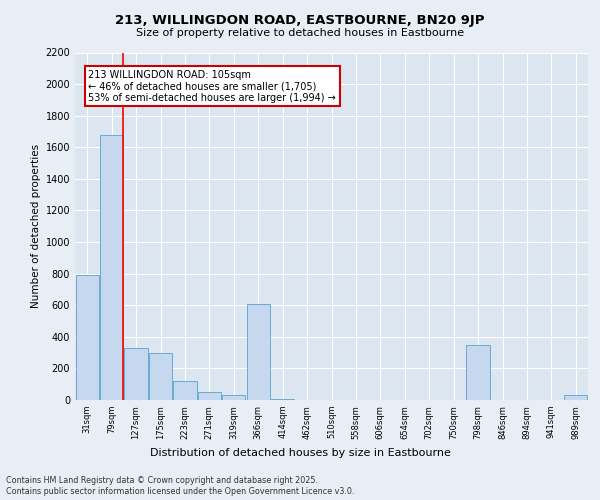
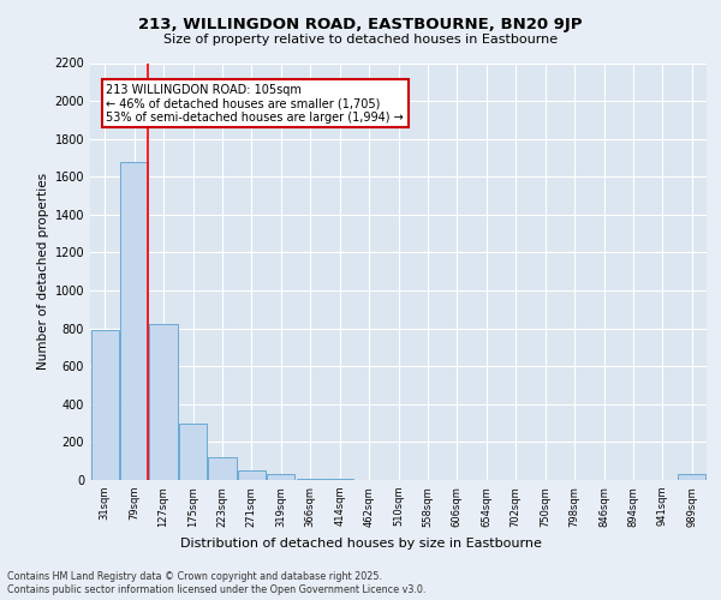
127sqm: 330 -> 820
366sqm: 610 -> 10
798sqm: 350 -> 0
